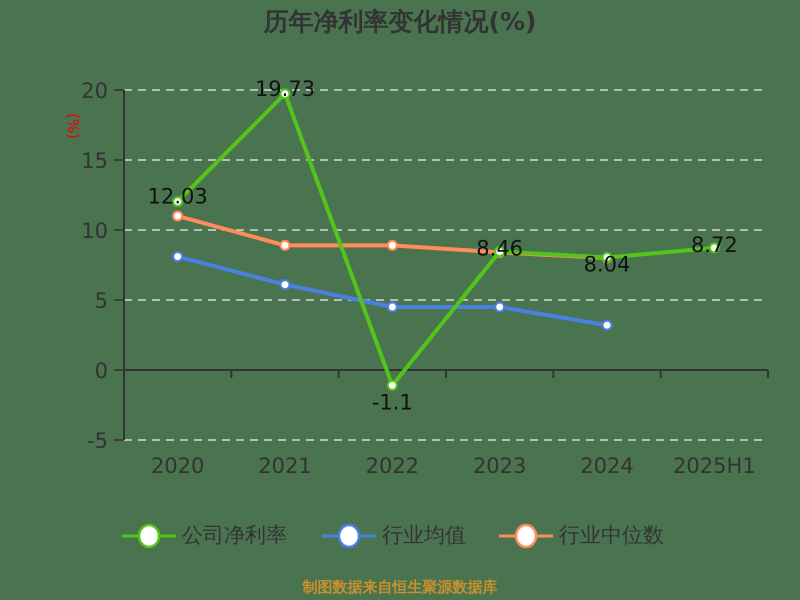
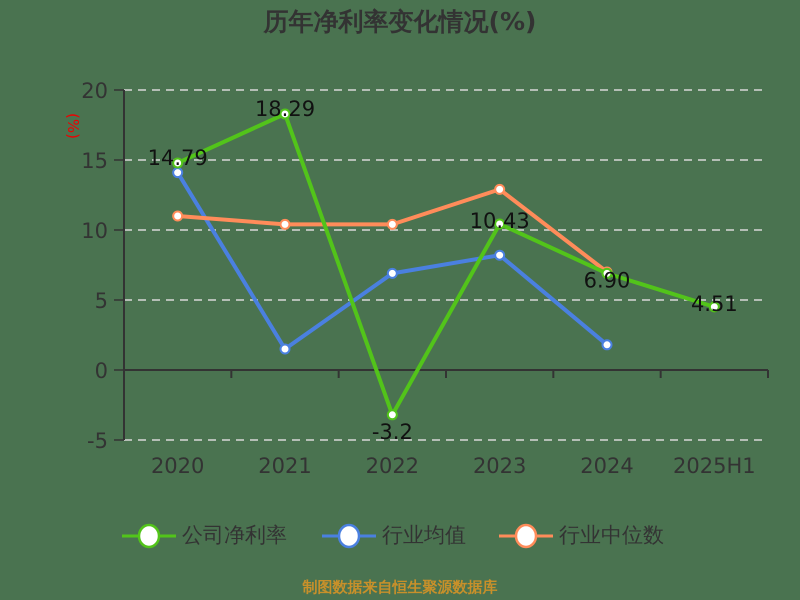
公司净利率/2020: 12.03 -> 14.79
行业均值/2020: 8.1 -> 14.1
公司净利率/2021: 19.73 -> 18.29
行业均值/2021: 6.1 -> 1.5
行业中位数/2021: 8.9 -> 10.4
公司净利率/2022: -1.1 -> -3.2
行业均值/2022: 4.5 -> 6.9
行业中位数/2022: 8.9 -> 10.4
公司净利率/2023: 8.46 -> 10.43
行业均值/2023: 4.5 -> 8.2
行业中位数/2023: 8.4 -> 12.9
公司净利率/2024: 8.04 -> 6.90
行业均值/2024: 3.2 -> 1.8
行业中位数/2024: 8.0 -> 7.0
公司净利率/2025H1: 8.72 -> 4.51
